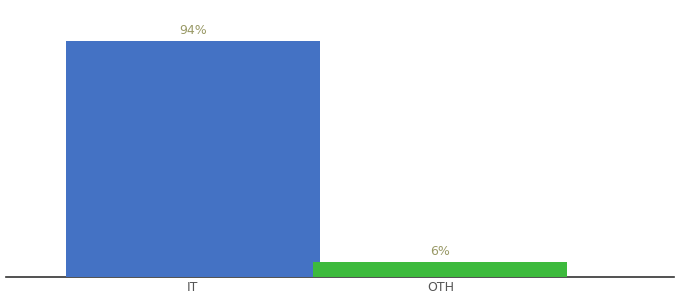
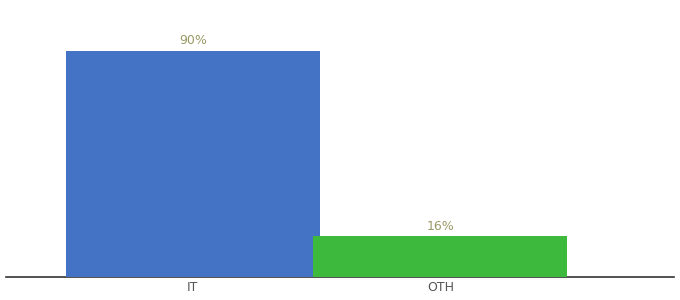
IT: 94% -> 90%
OTH: 6% -> 16%
